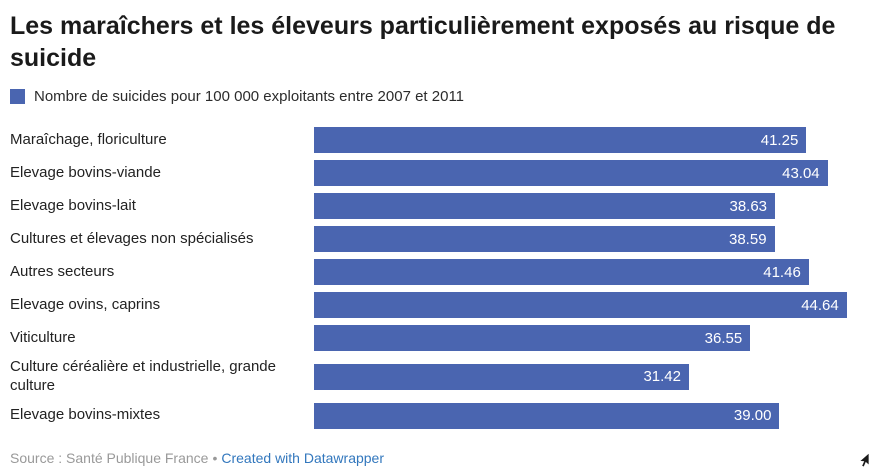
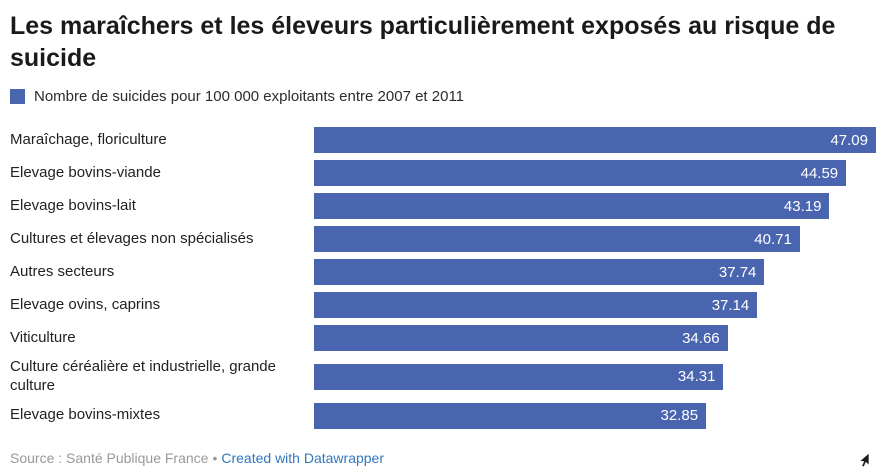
Maraîchage, floriculture: 41.25 -> 47.09
Elevage bovins-viande: 43.04 -> 44.59
Elevage bovins-lait: 38.63 -> 43.19
Cultures et élevages non spécialisés: 38.59 -> 40.71
Autres secteurs: 41.46 -> 37.74
Elevage ovins, caprins: 44.64 -> 37.14
Viticulture: 36.55 -> 34.66
Culture céréalière et industrielle, grande culture: 31.42 -> 34.31
Elevage bovins-mixtes: 39.00 -> 32.85
